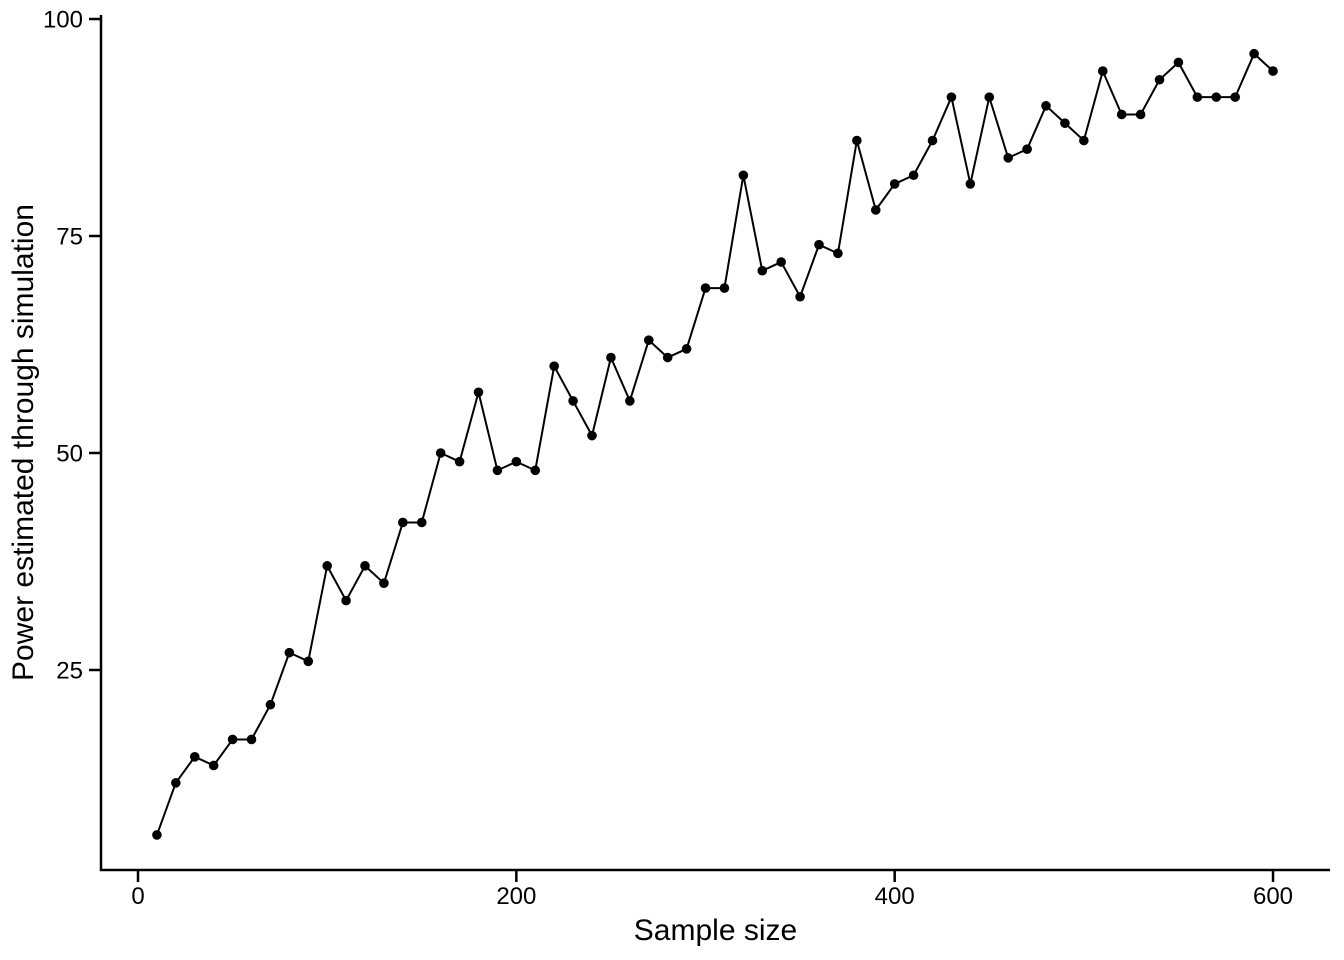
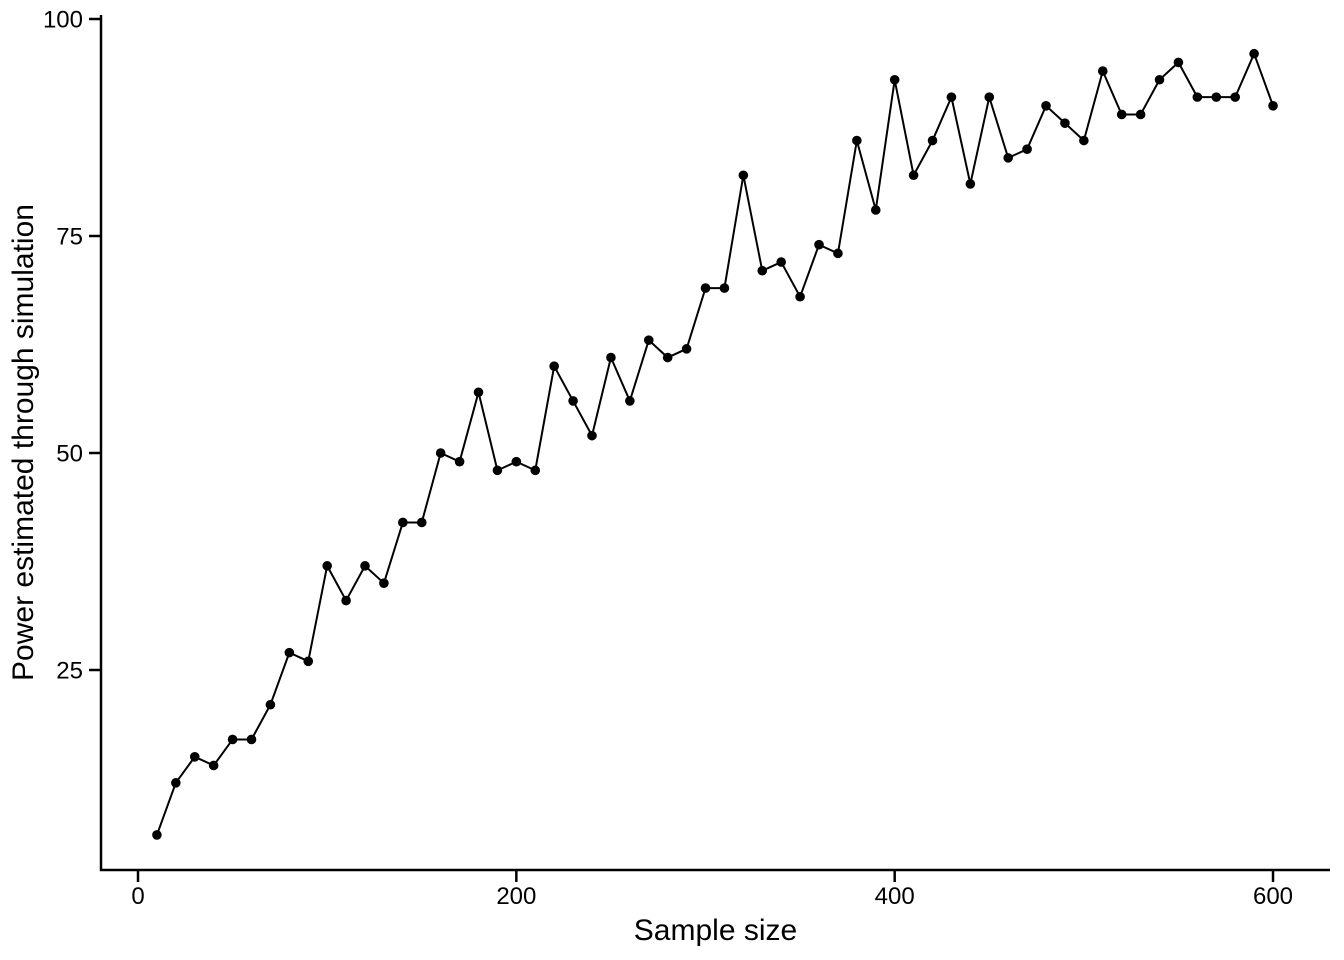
400: 81 -> 93
600: 94 -> 90
